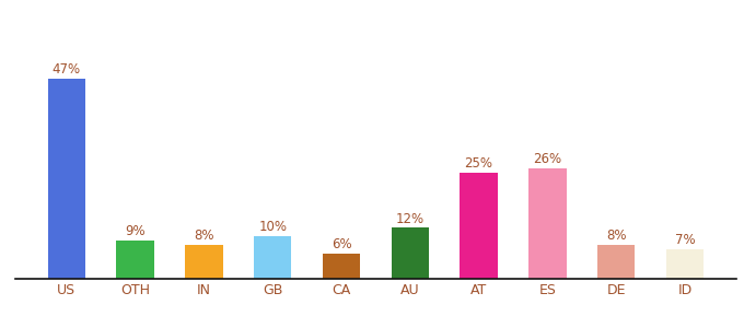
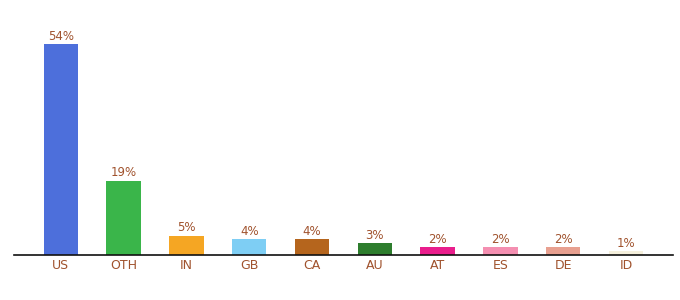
US: 47% -> 54%
OTH: 9% -> 19%
IN: 8% -> 5%
GB: 10% -> 4%
CA: 6% -> 4%
AU: 12% -> 3%
AT: 25% -> 2%
ES: 26% -> 2%
DE: 8% -> 2%
ID: 7% -> 1%
